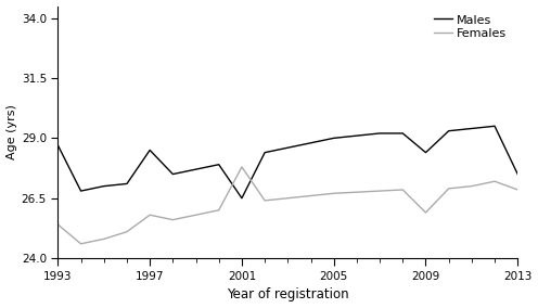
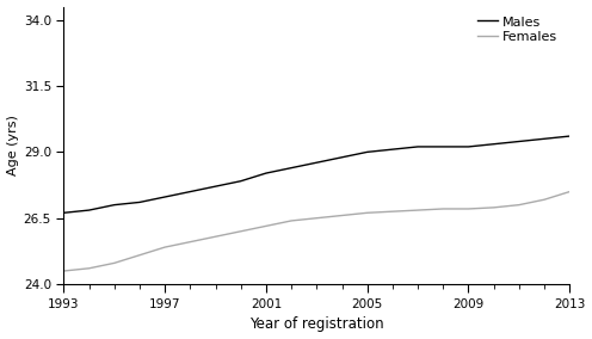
Males/1993: 28.7 -> 26.7
Females/1993: 25.40 -> 24.50
Males/1997: 28.5 -> 27.3
Females/1997: 25.80 -> 25.40
Males/2001: 26.5 -> 28.2
Females/2001: 27.80 -> 26.20
Males/2009: 28.4 -> 29.2
Females/2009: 25.90 -> 26.85
Males/2013: 27.5 -> 29.6
Females/2013: 26.85 -> 27.50
